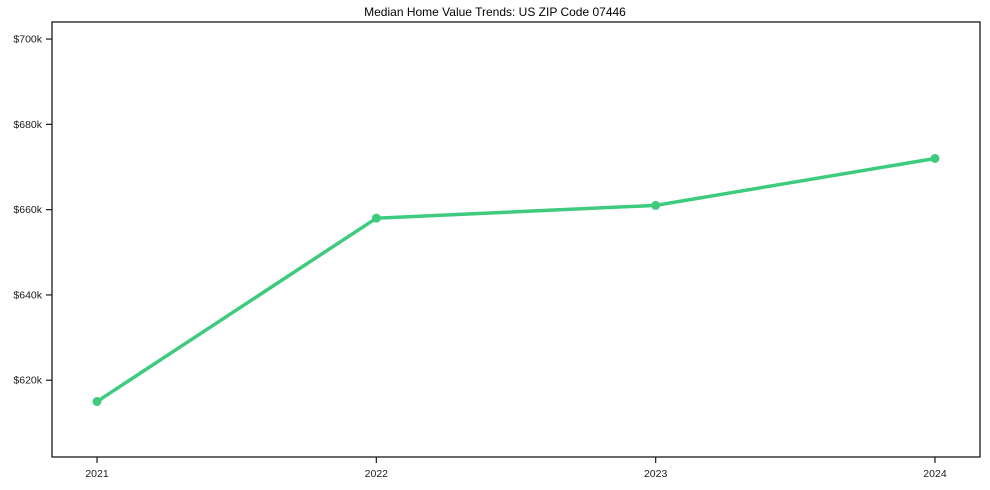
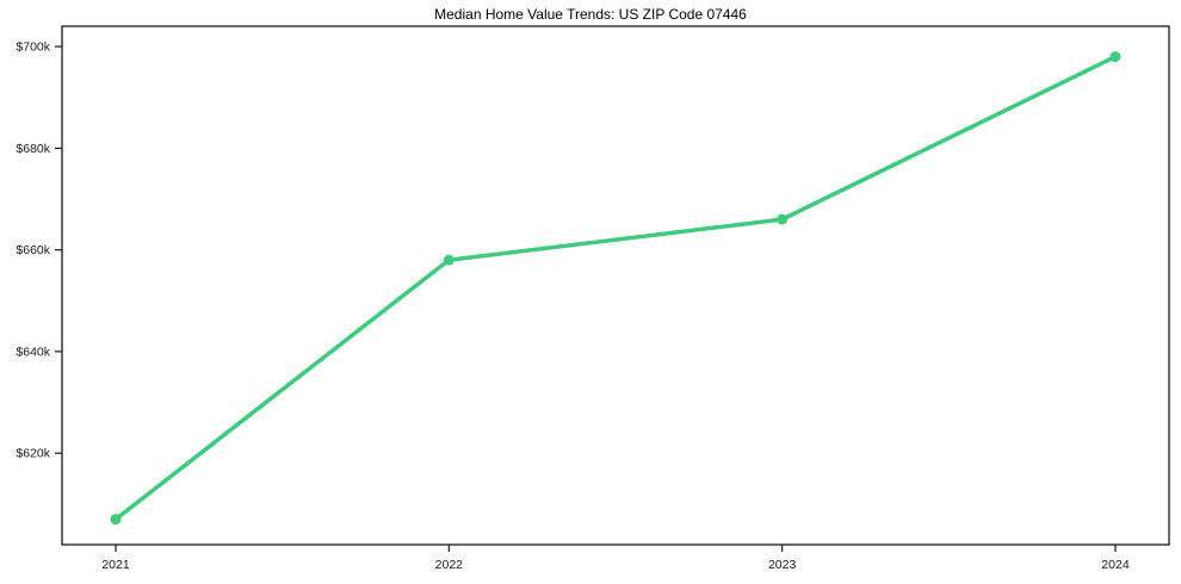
2021: $615k -> $607k
2023: $661k -> $666k
2024: $672k -> $698k
